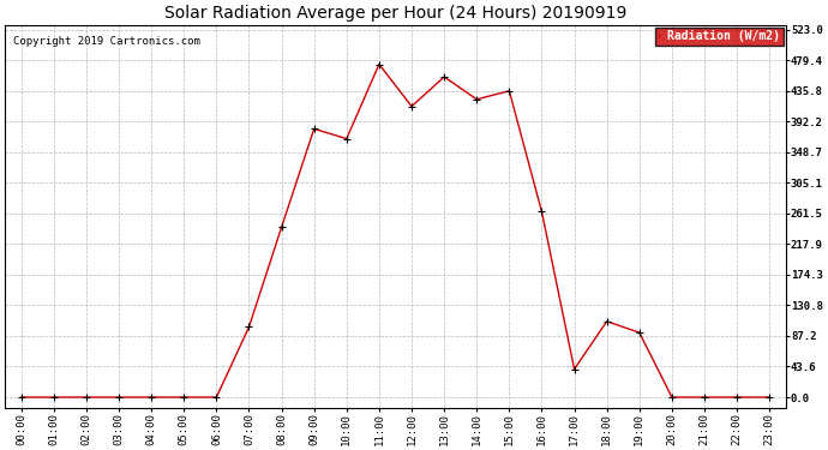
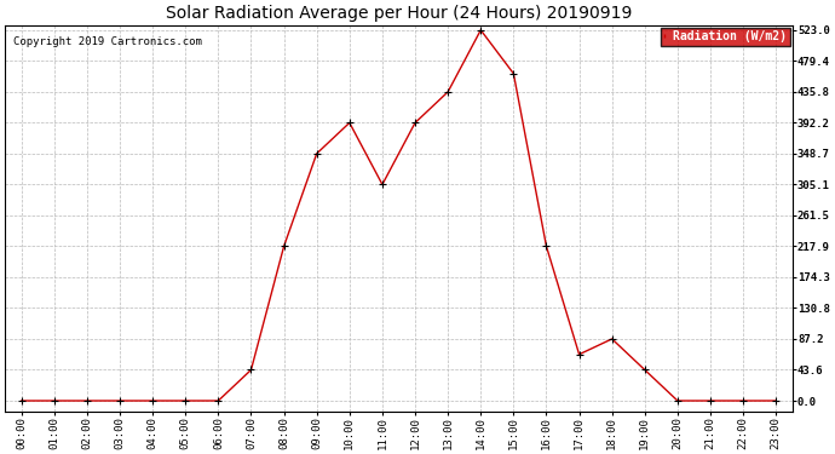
07:00: 100 -> 44
08:00: 242 -> 218
09:00: 382 -> 349
10:00: 368 -> 392
11:00: 474 -> 305
12:00: 414 -> 392
13:00: 456 -> 436
14:00: 424 -> 523
15:00: 436 -> 462
16:00: 264 -> 218
17:00: 40 -> 65
18:00: 108 -> 87
19:00: 92 -> 44
